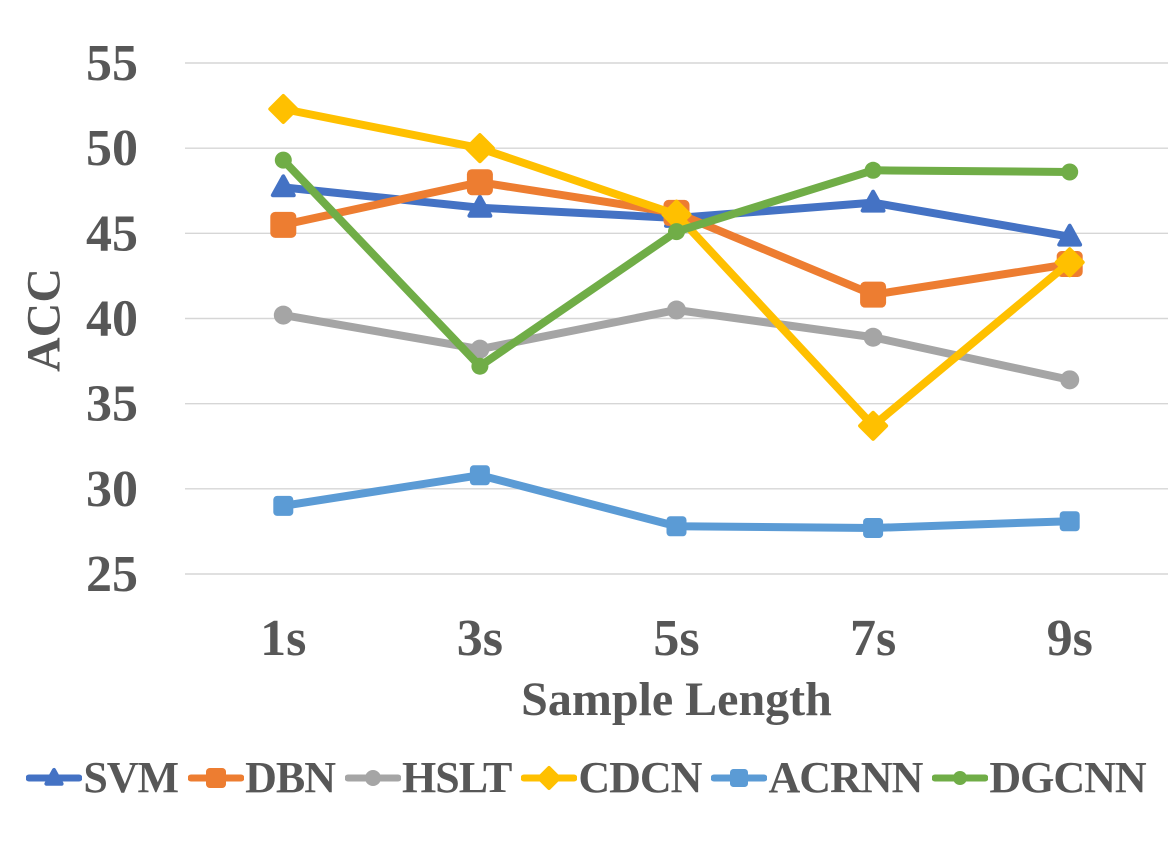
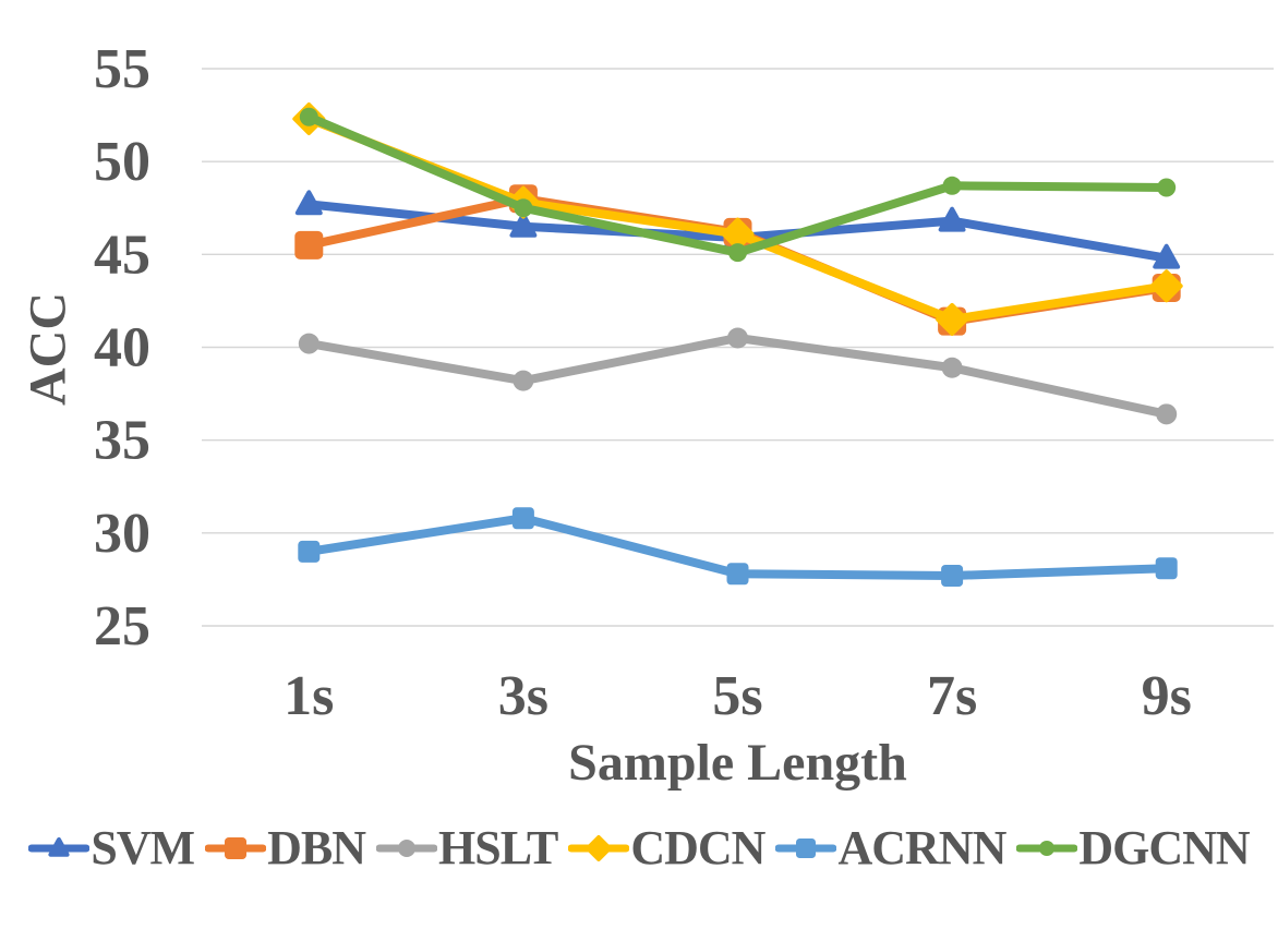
DGCNN/1s: 49.3 -> 52.4
CDCN/3s: 50.0 -> 47.8
DGCNN/3s: 37.2 -> 47.5
CDCN/7s: 33.7 -> 41.5
